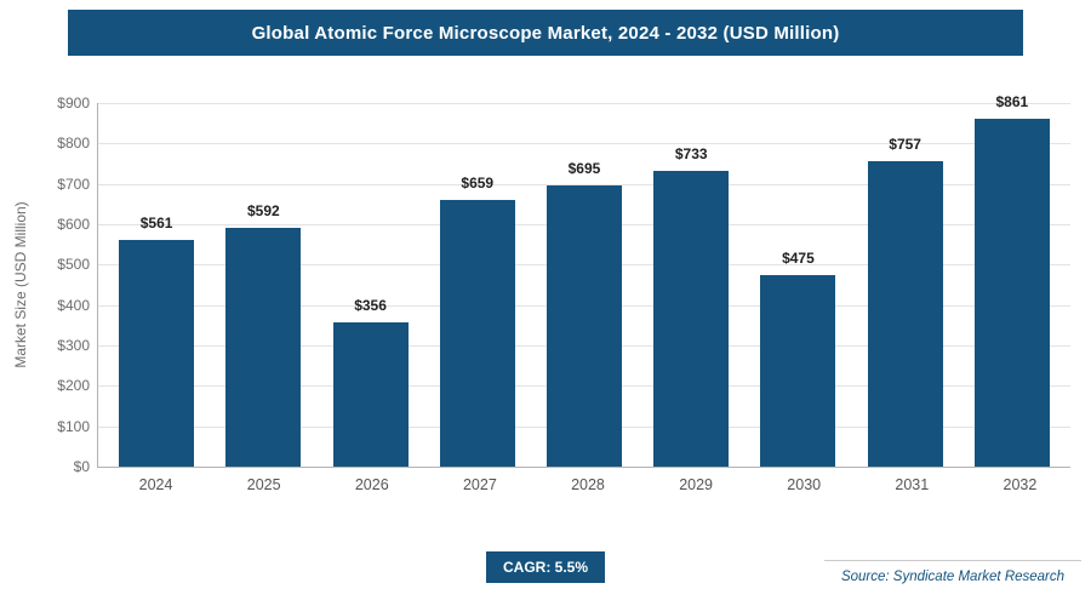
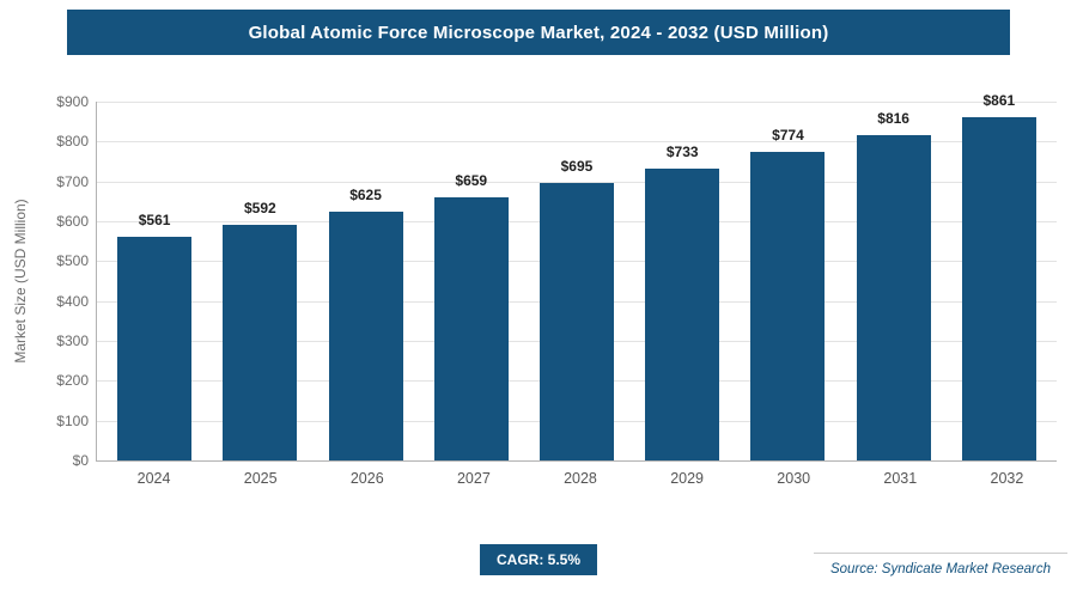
2026: $356 -> $625
2030: $475 -> $774
2031: $757 -> $816
